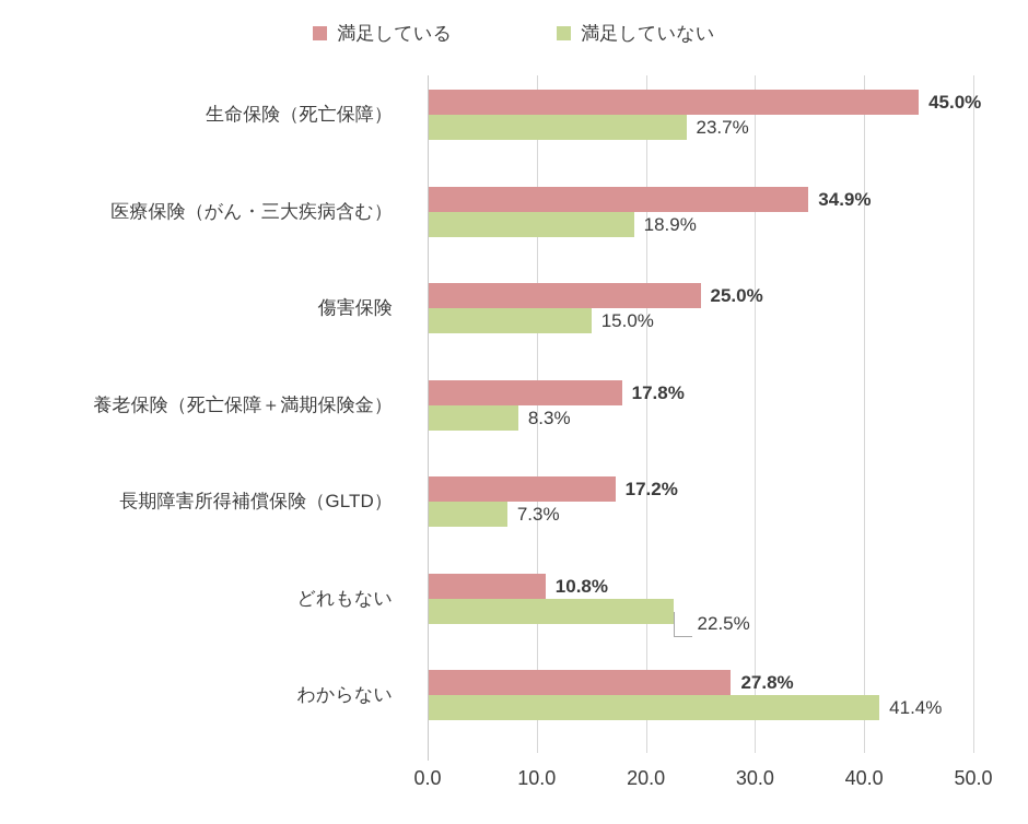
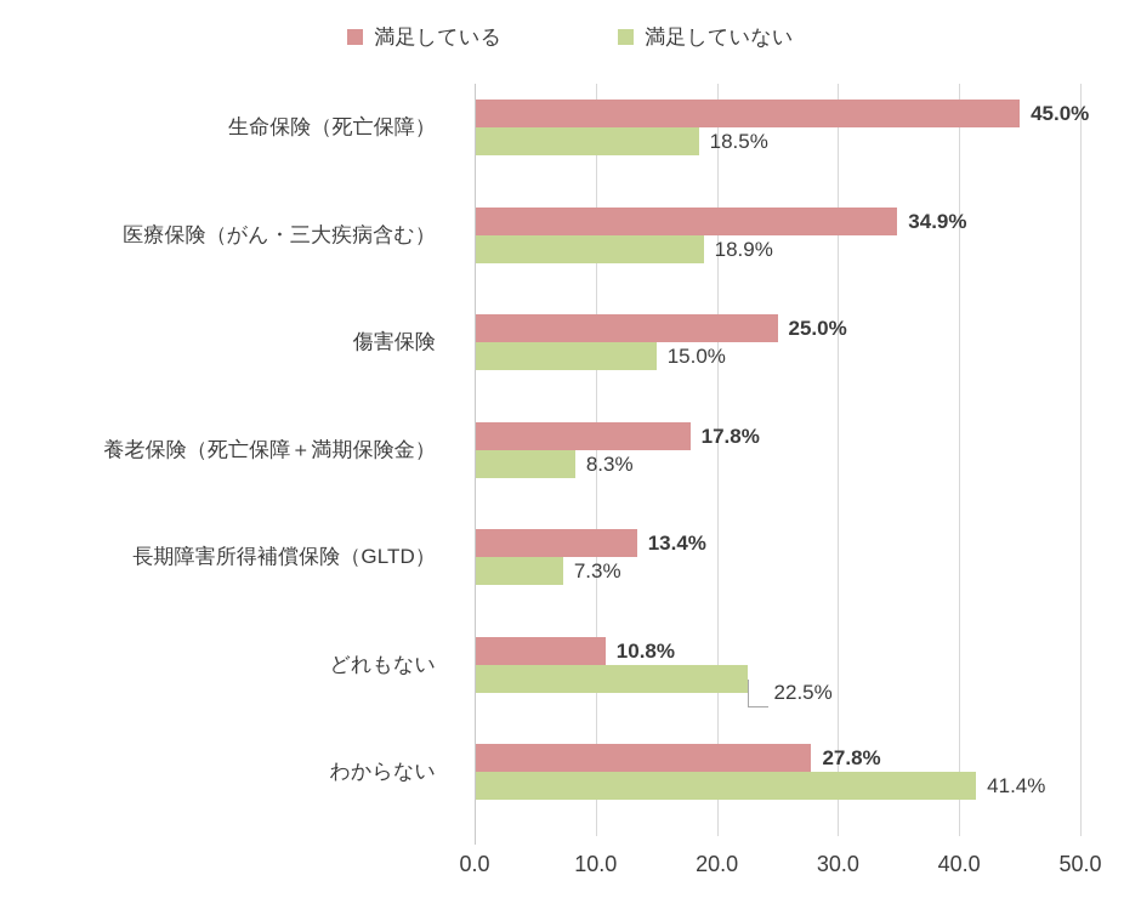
満足していない/生命保険（死亡保障）: 23.7% -> 18.5%
満足している/長期障害所得補償保険（GLTD）: 17.2% -> 13.4%
